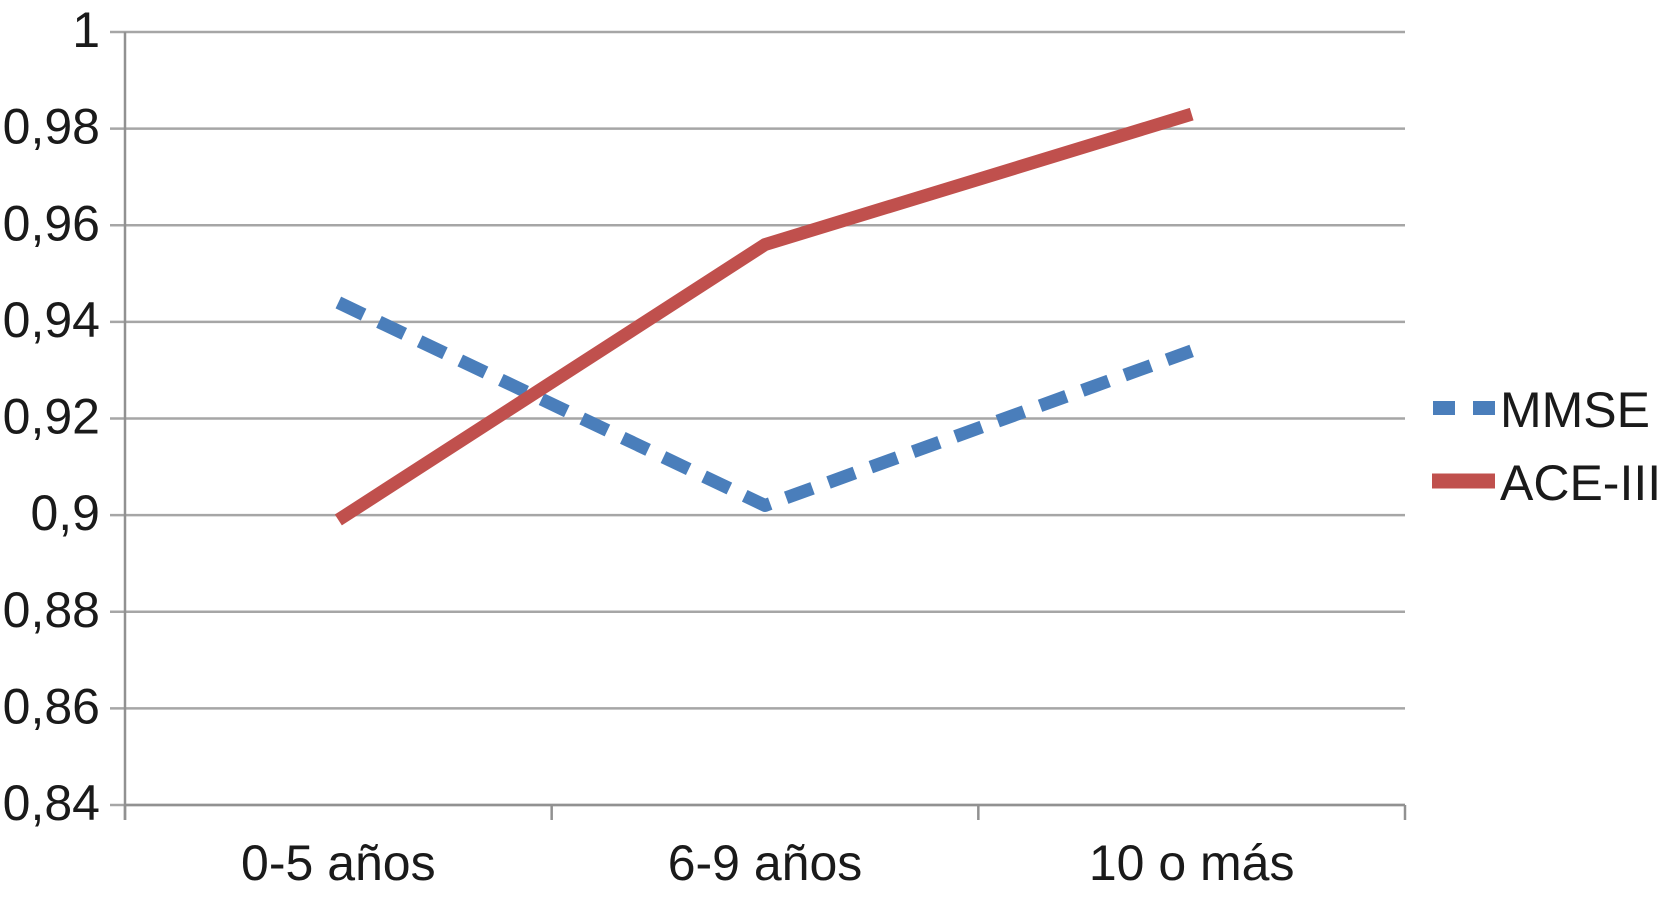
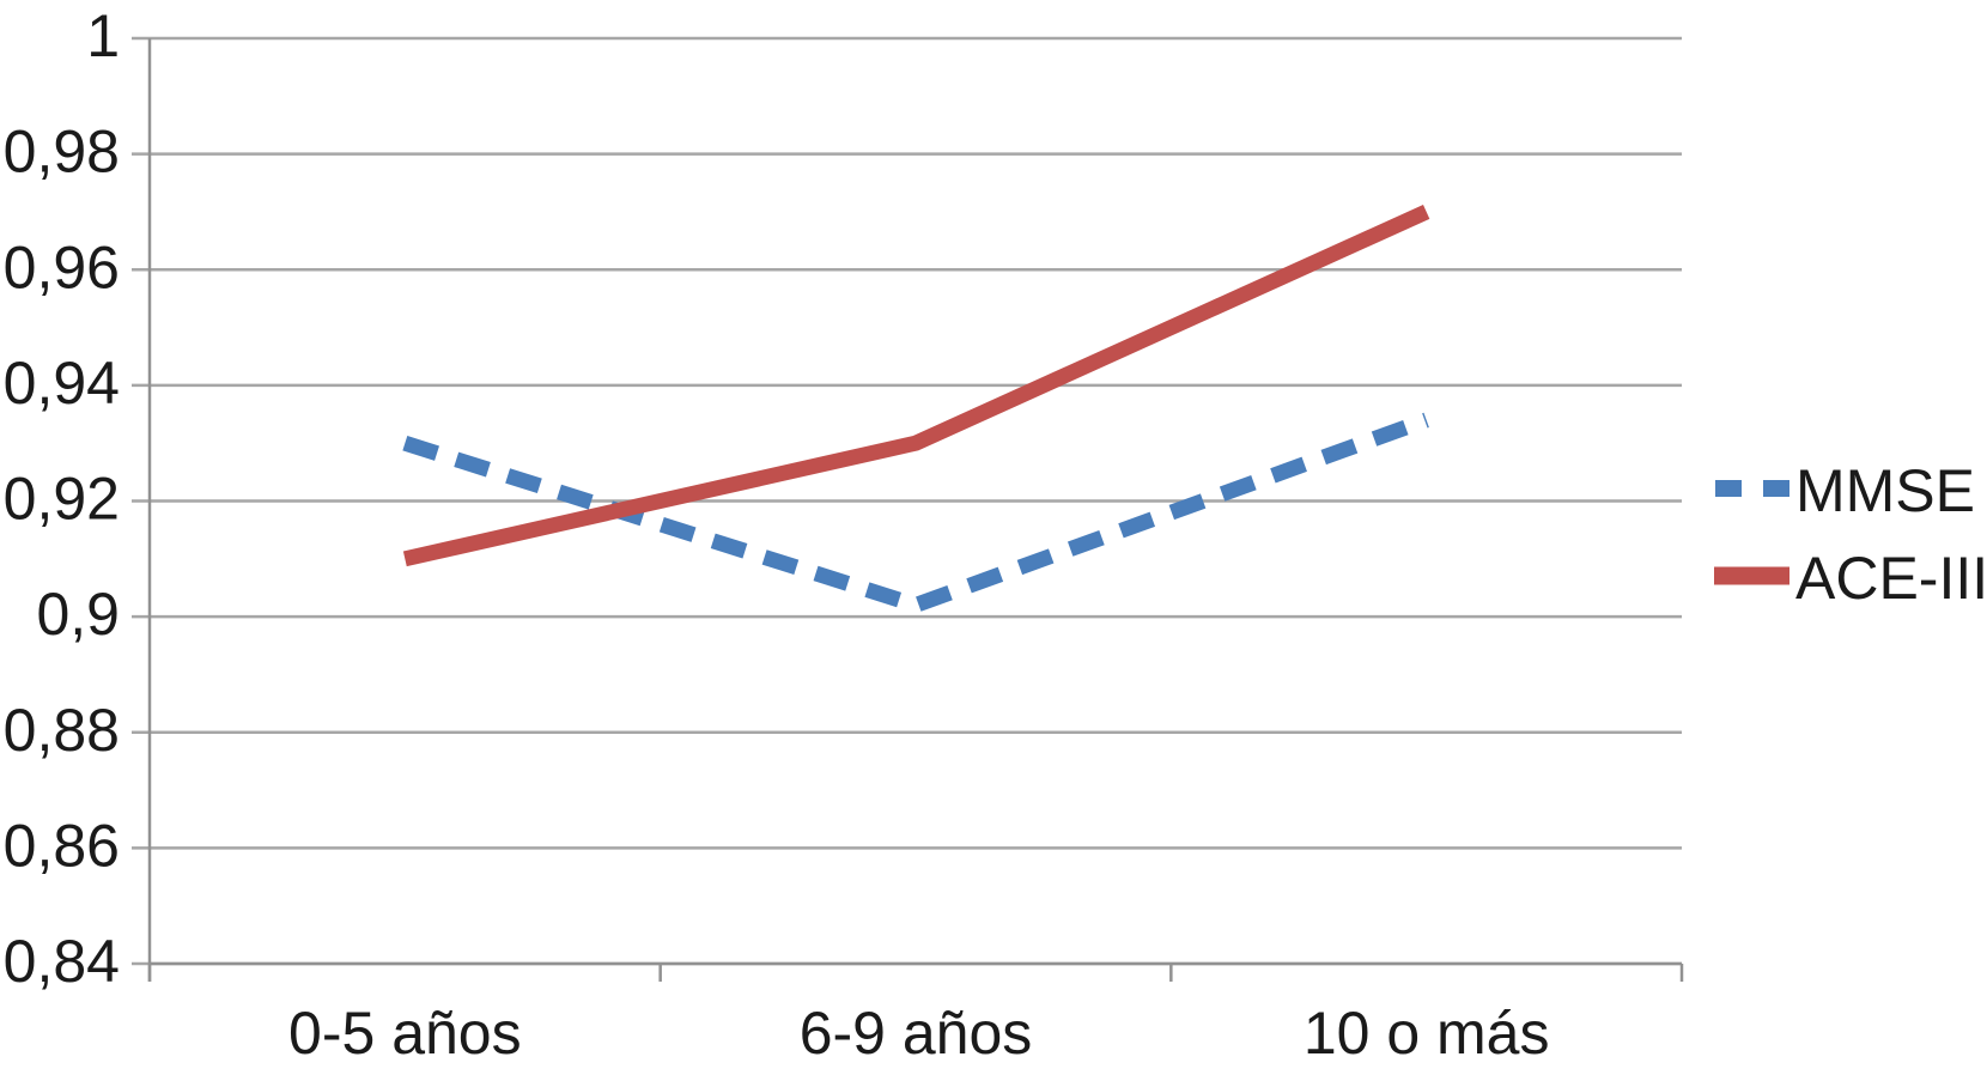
MMSE/0-5 años: 0,94 -> 0,93
ACE-III/0-5 años: 0,90 -> 0,91
ACE-III/6-9 años: 0,96 -> 0,93
ACE-III/10 o más: 0,98 -> 0,97
